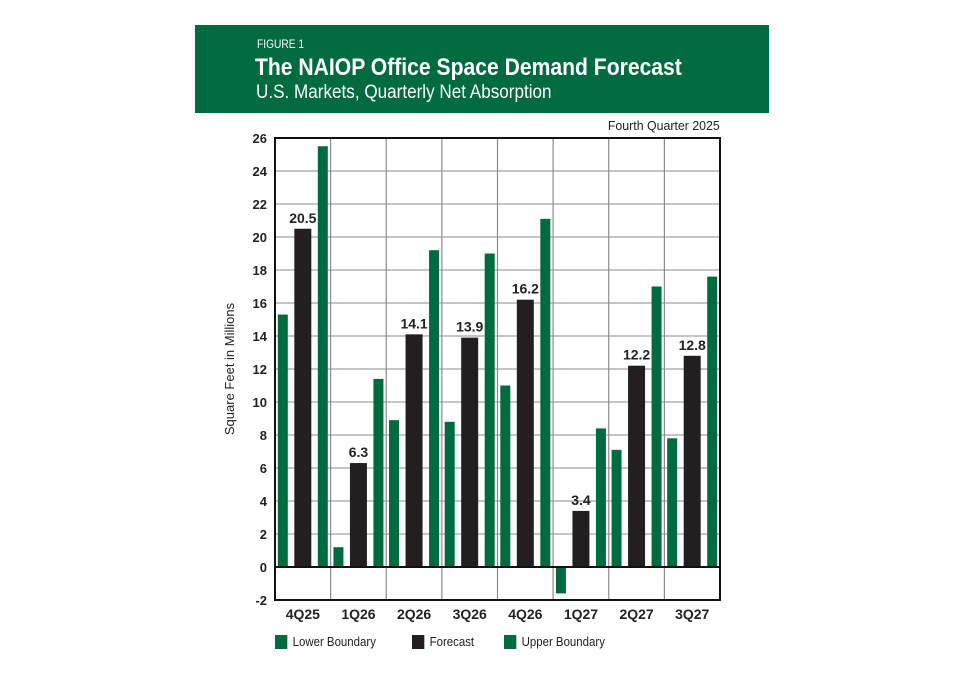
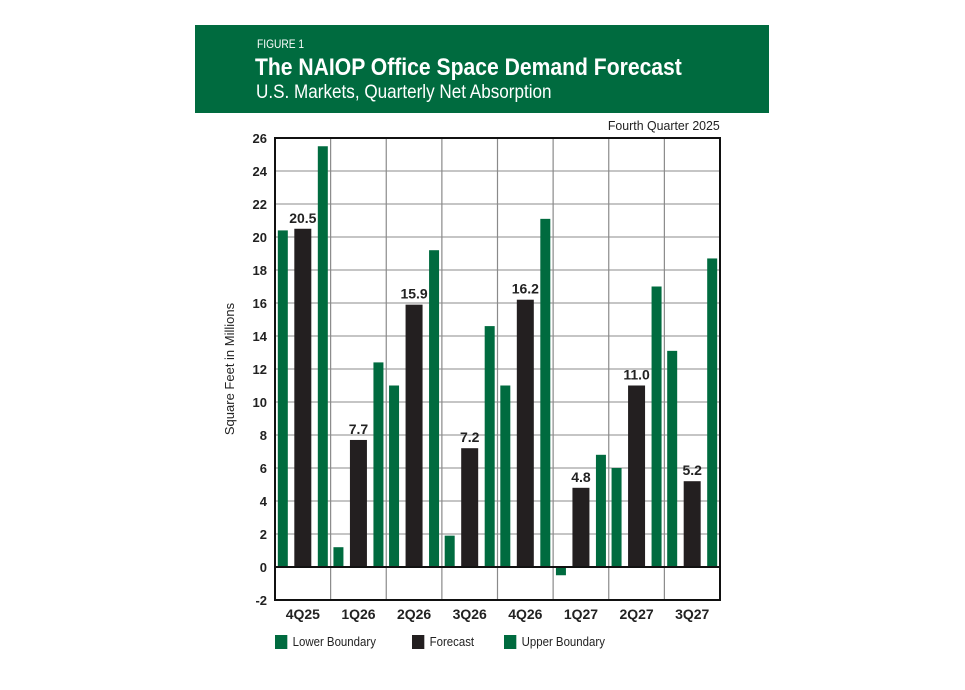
Lower Boundary/4Q25: 15.3 -> 20.4
Forecast/1Q26: 6.3 -> 7.7
Upper Boundary/1Q26: 11.4 -> 12.4
Lower Boundary/2Q26: 8.9 -> 11.0
Forecast/2Q26: 14.1 -> 15.9
Lower Boundary/3Q26: 8.8 -> 1.9
Forecast/3Q26: 13.9 -> 7.2
Upper Boundary/3Q26: 19.0 -> 14.6
Lower Boundary/1Q27: -1.6 -> -0.5
Forecast/1Q27: 3.4 -> 4.8
Upper Boundary/1Q27: 8.4 -> 6.8
Lower Boundary/2Q27: 7.1 -> 6.0
Forecast/2Q27: 12.2 -> 11.0
Lower Boundary/3Q27: 7.8 -> 13.1
Forecast/3Q27: 12.8 -> 5.2
Upper Boundary/3Q27: 17.6 -> 18.7
